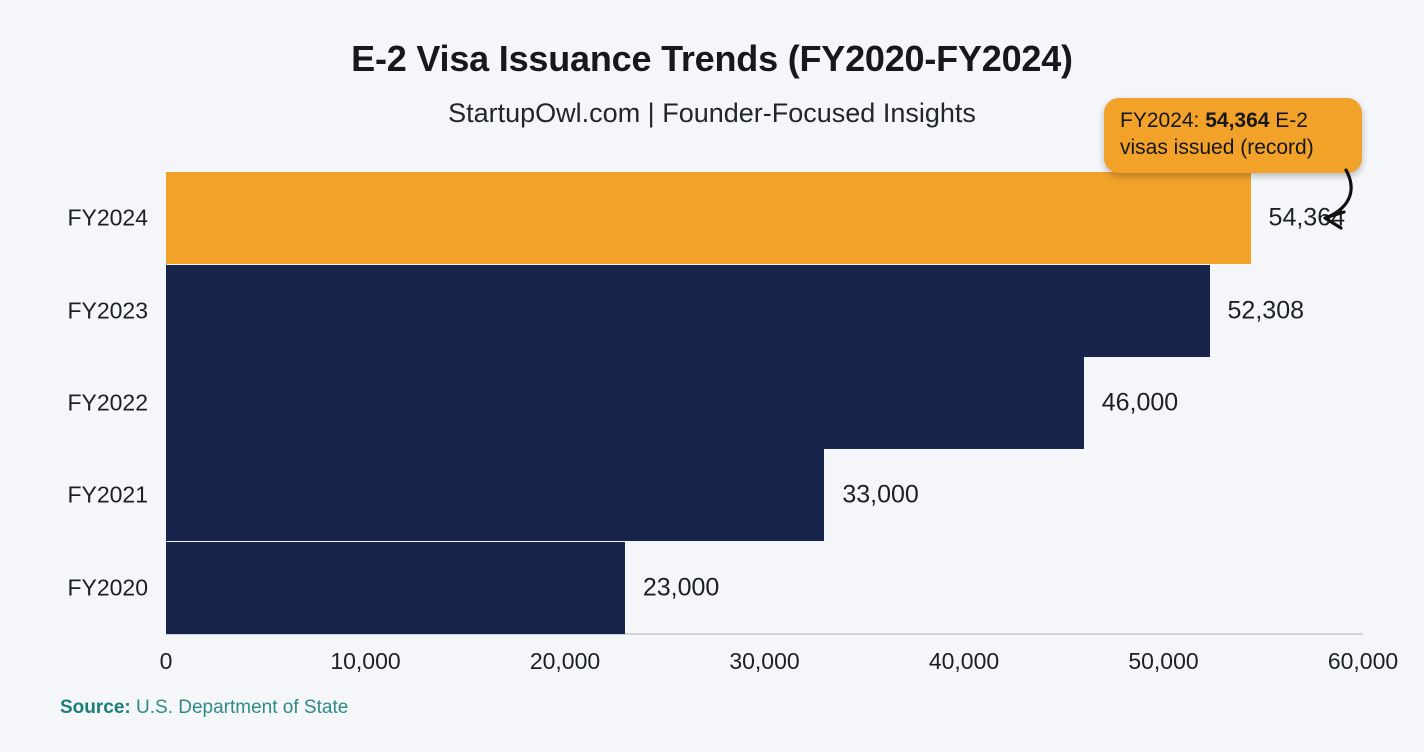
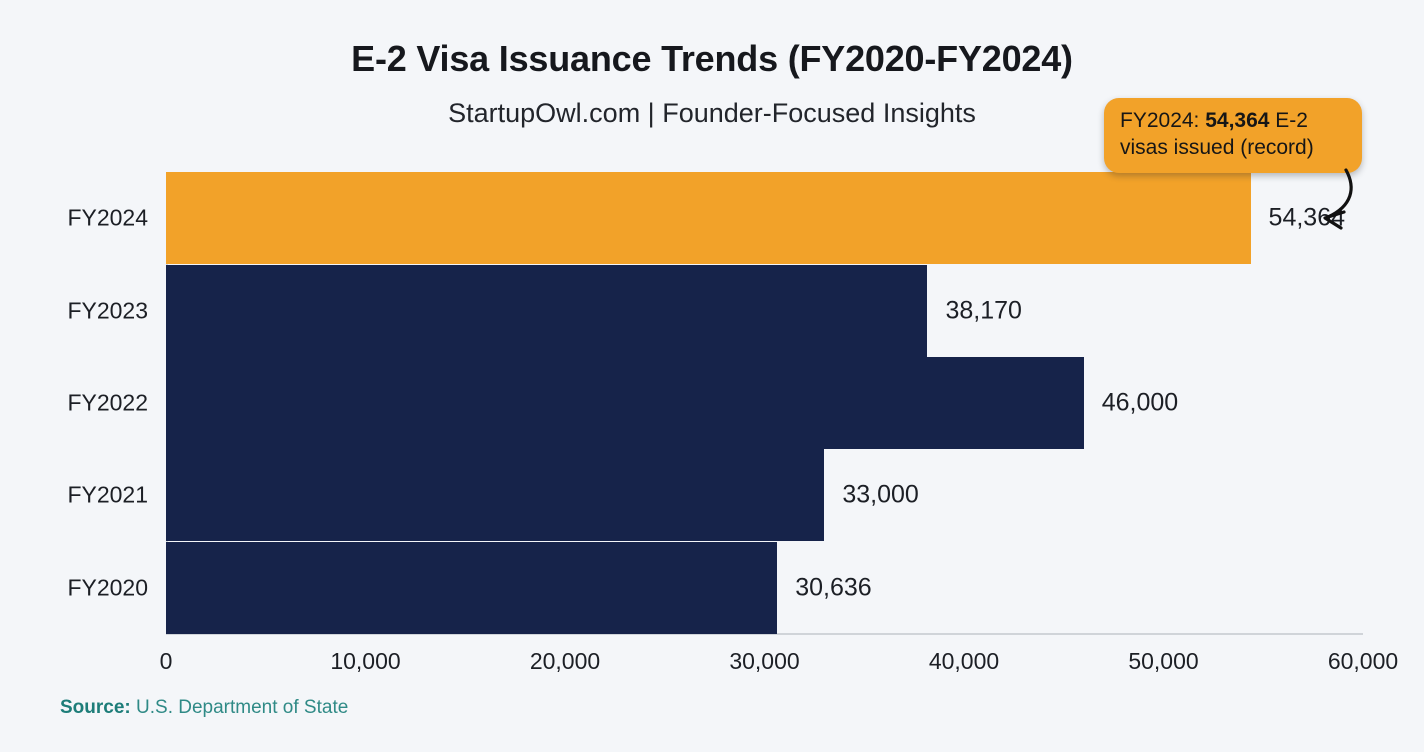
FY2023: 52,308 -> 38,170
FY2020: 23,000 -> 30,636
